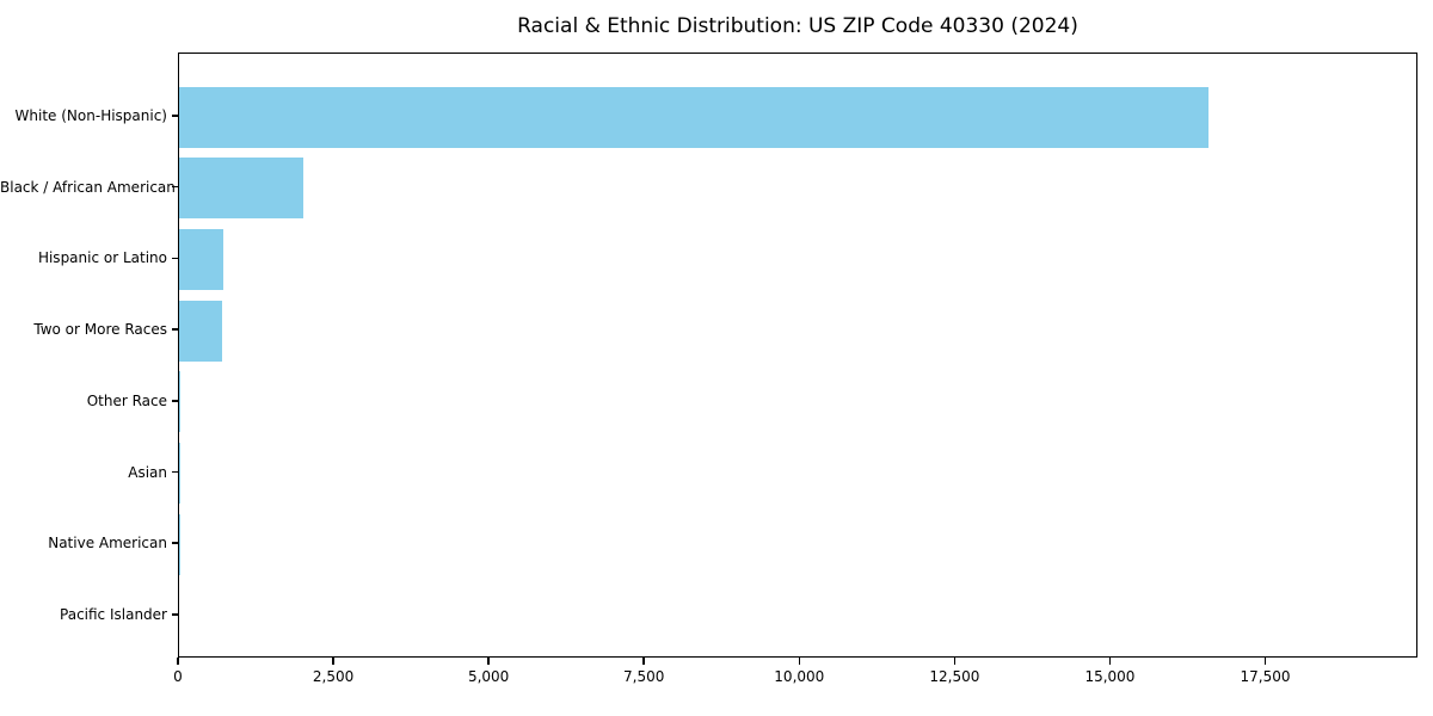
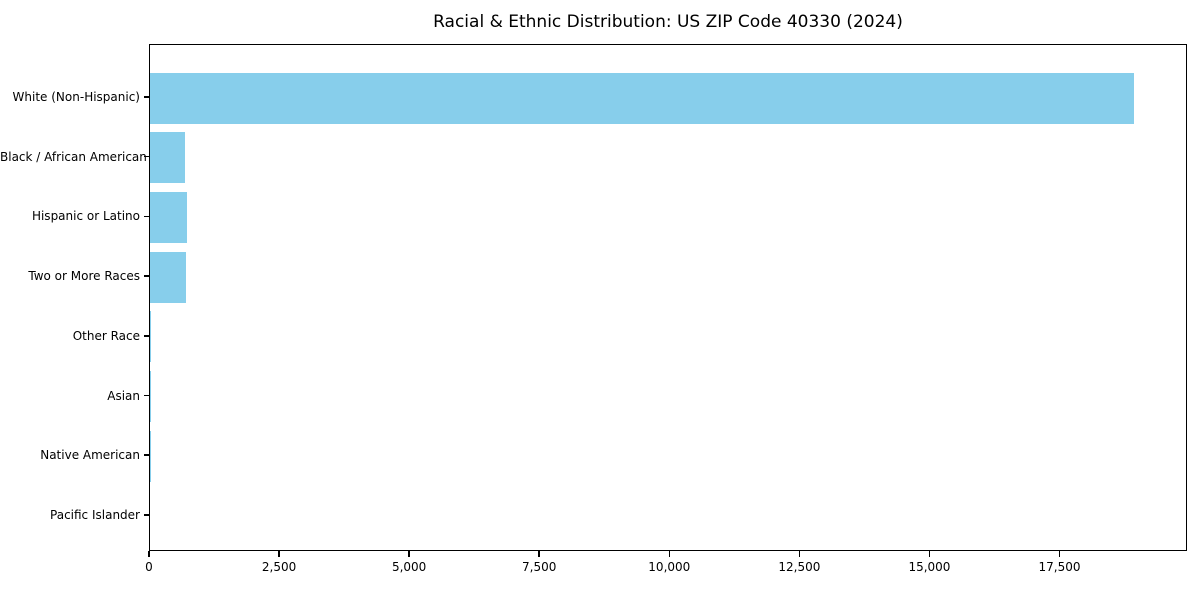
White (Non-Hispanic): 16600 -> 19000
Black / African American: 2000 -> 700
